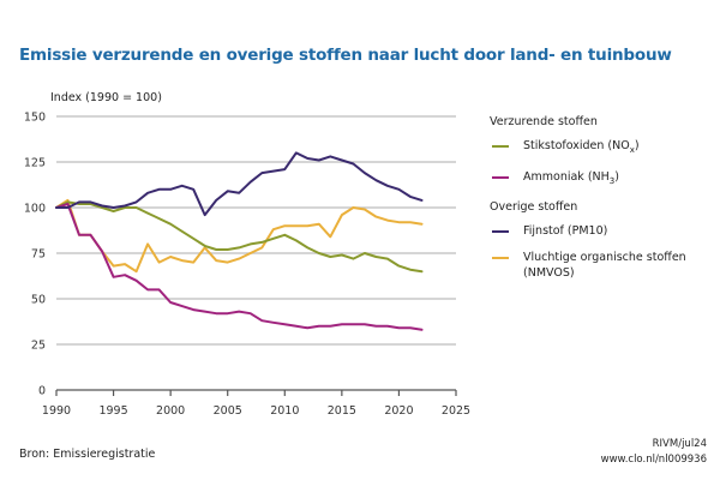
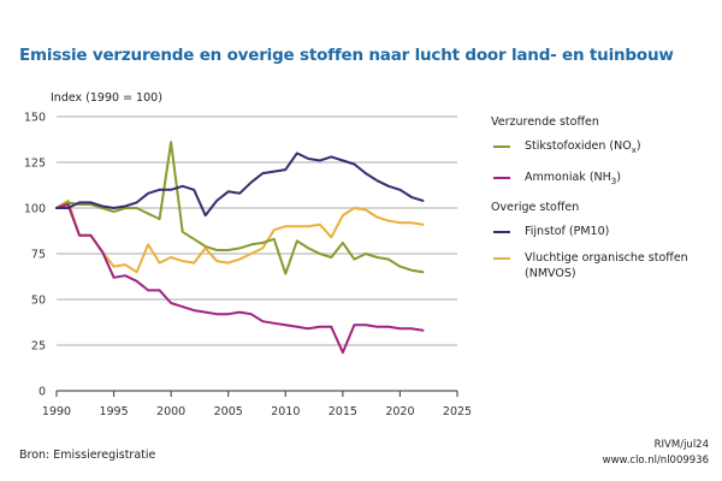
Stikstofoxiden (NOx)/2000: 91 -> 136
Stikstofoxiden (NOx)/2010: 85 -> 64
Stikstofoxiden (NOx)/2015: 74 -> 81
Ammoniak (NH3)/2015: 36 -> 21
